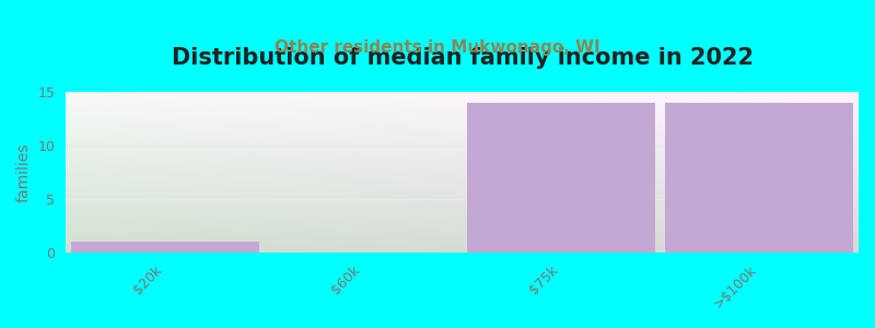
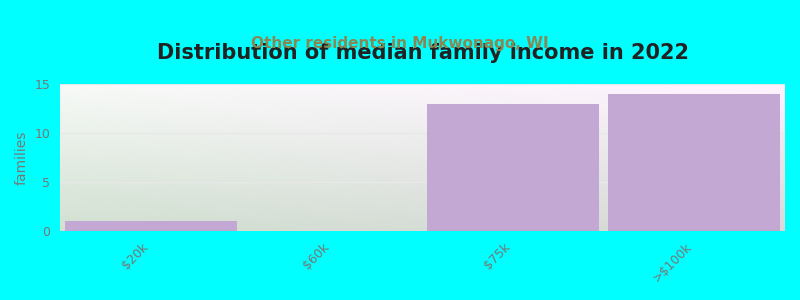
$75k: 14 -> 13
